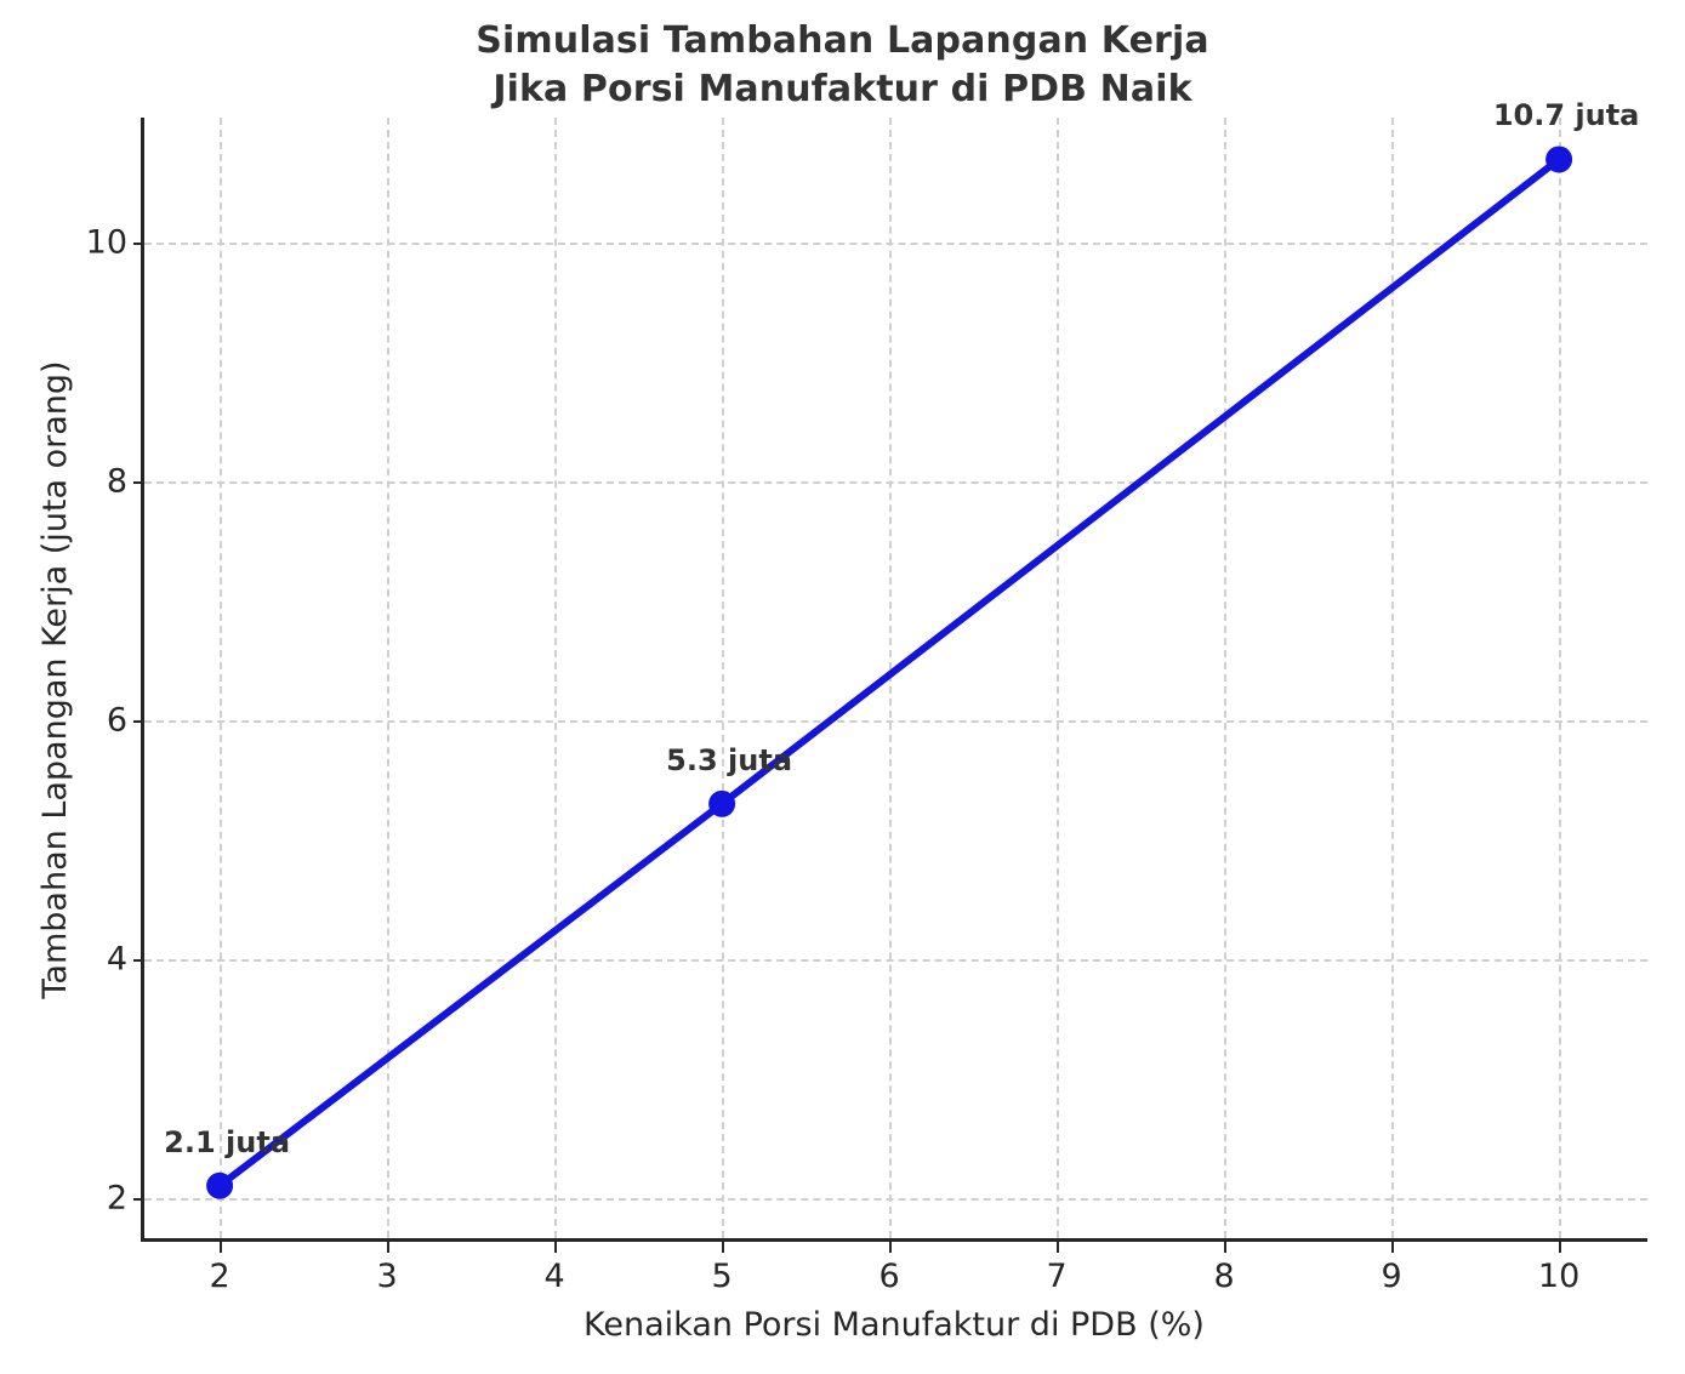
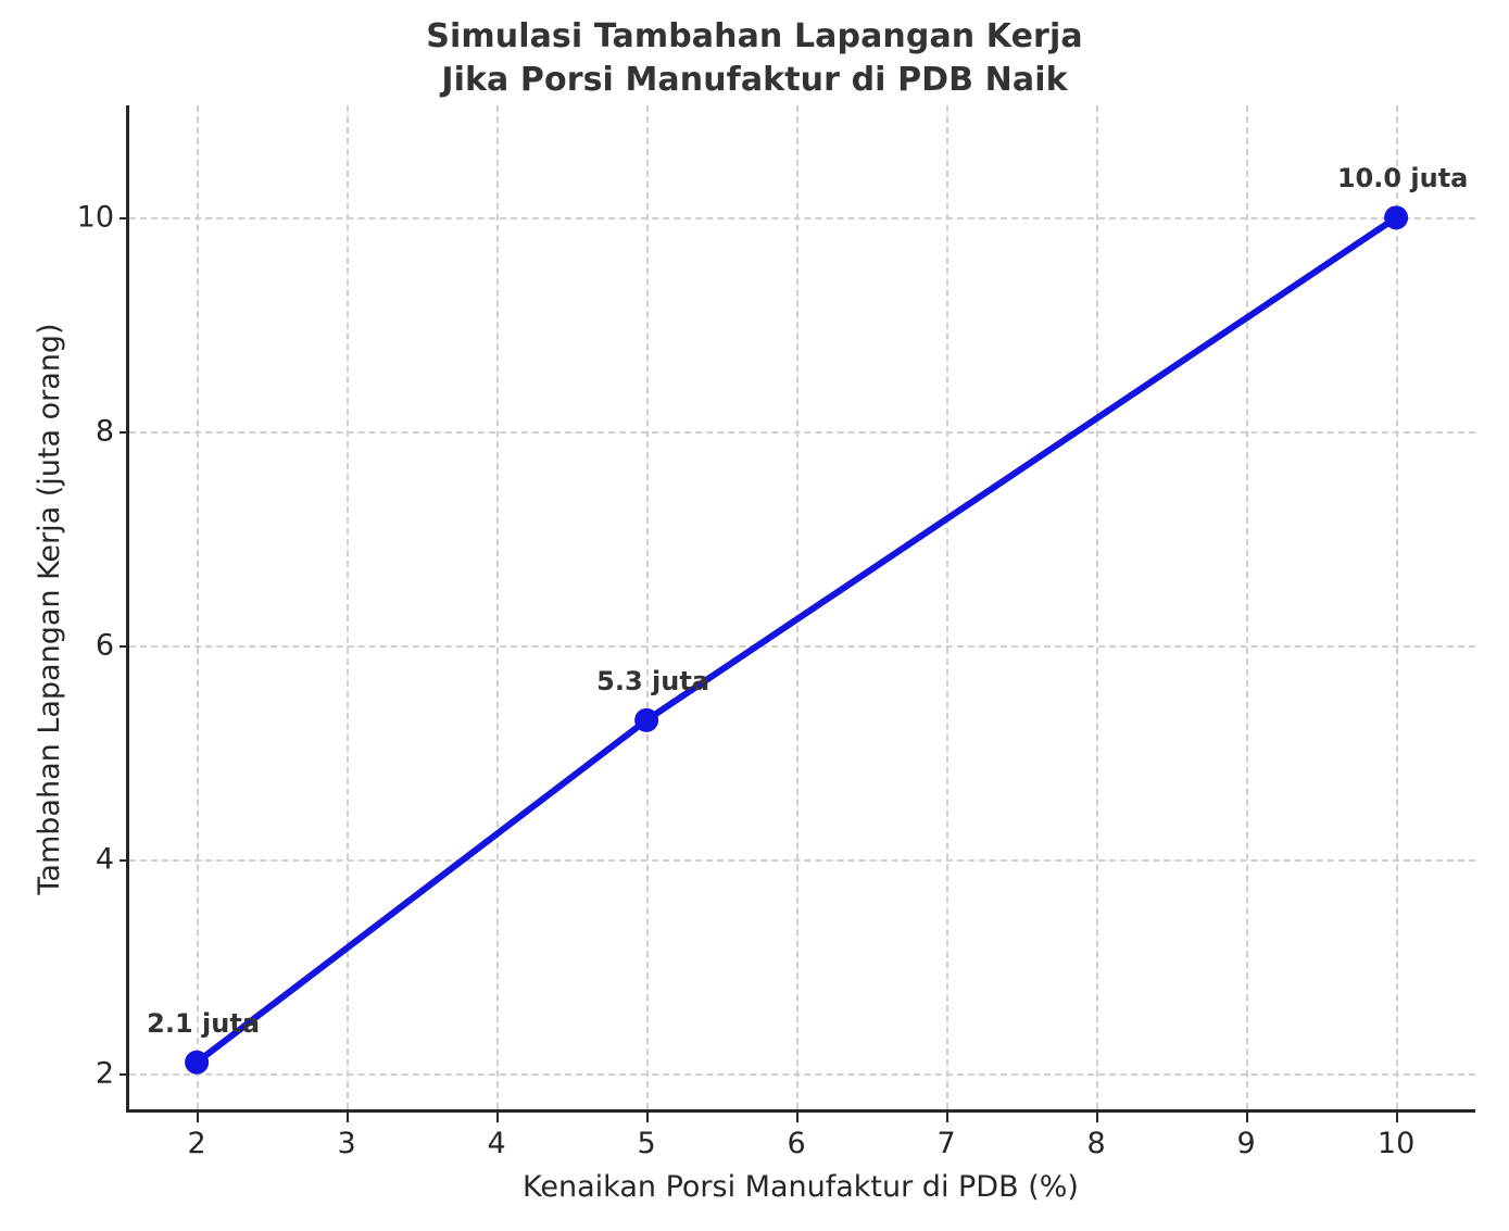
10: 10.7 -> 10.0
